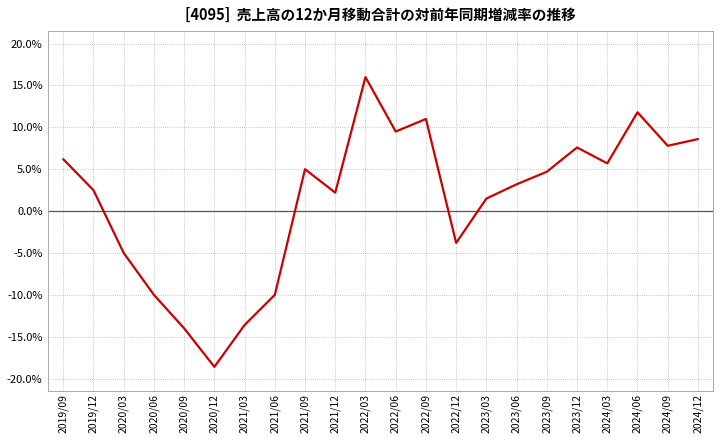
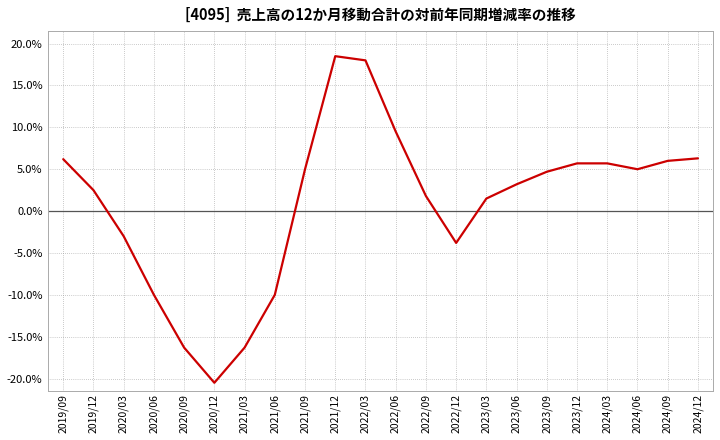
2020/03: -5.0% -> -3.0%
2020/09: -14.0% -> -16.3%
2020/12: -18.6% -> -20.5%
2021/03: -13.6% -> -16.3%
2021/12: 2.2% -> 18.5%
2022/03: 16.0% -> 18.0%
2022/09: 11.0% -> 1.8%
2023/12: 7.6% -> 5.7%
2024/06: 11.8% -> 5.0%
2024/09: 7.8% -> 6.0%
2024/12: 8.6% -> 6.3%
